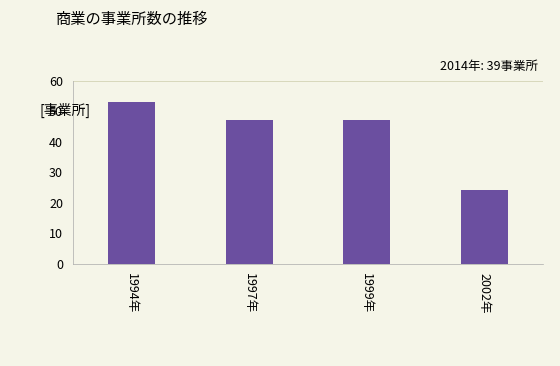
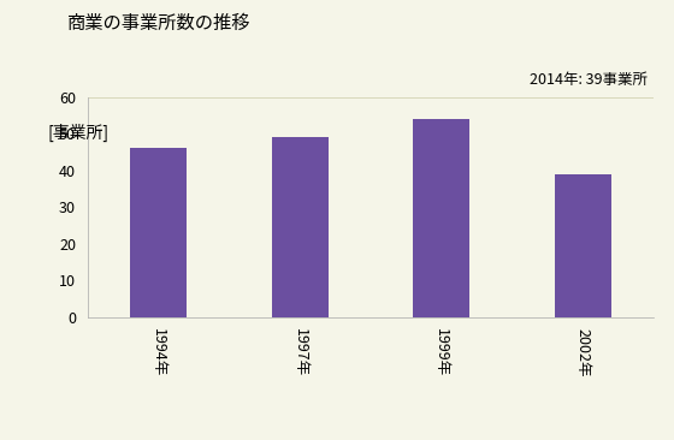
1994年: 53 -> 46
1997年: 47 -> 49
1999年: 47 -> 54
2002年: 24 -> 39
